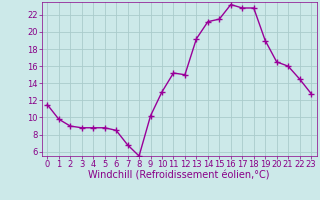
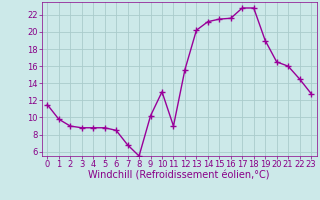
11: 15.2 -> 9.0
12: 15.0 -> 15.6
13: 19.2 -> 20.2
16: 23.2 -> 21.6
